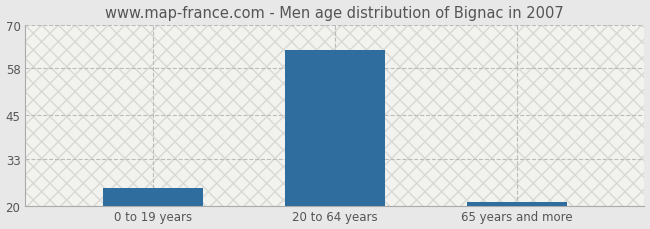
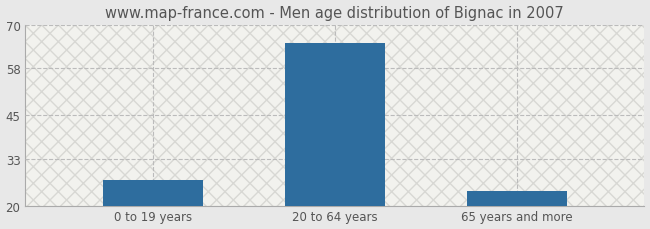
0 to 19 years: 25 -> 27
20 to 64 years: 63 -> 65
65 years and more: 21 -> 24
